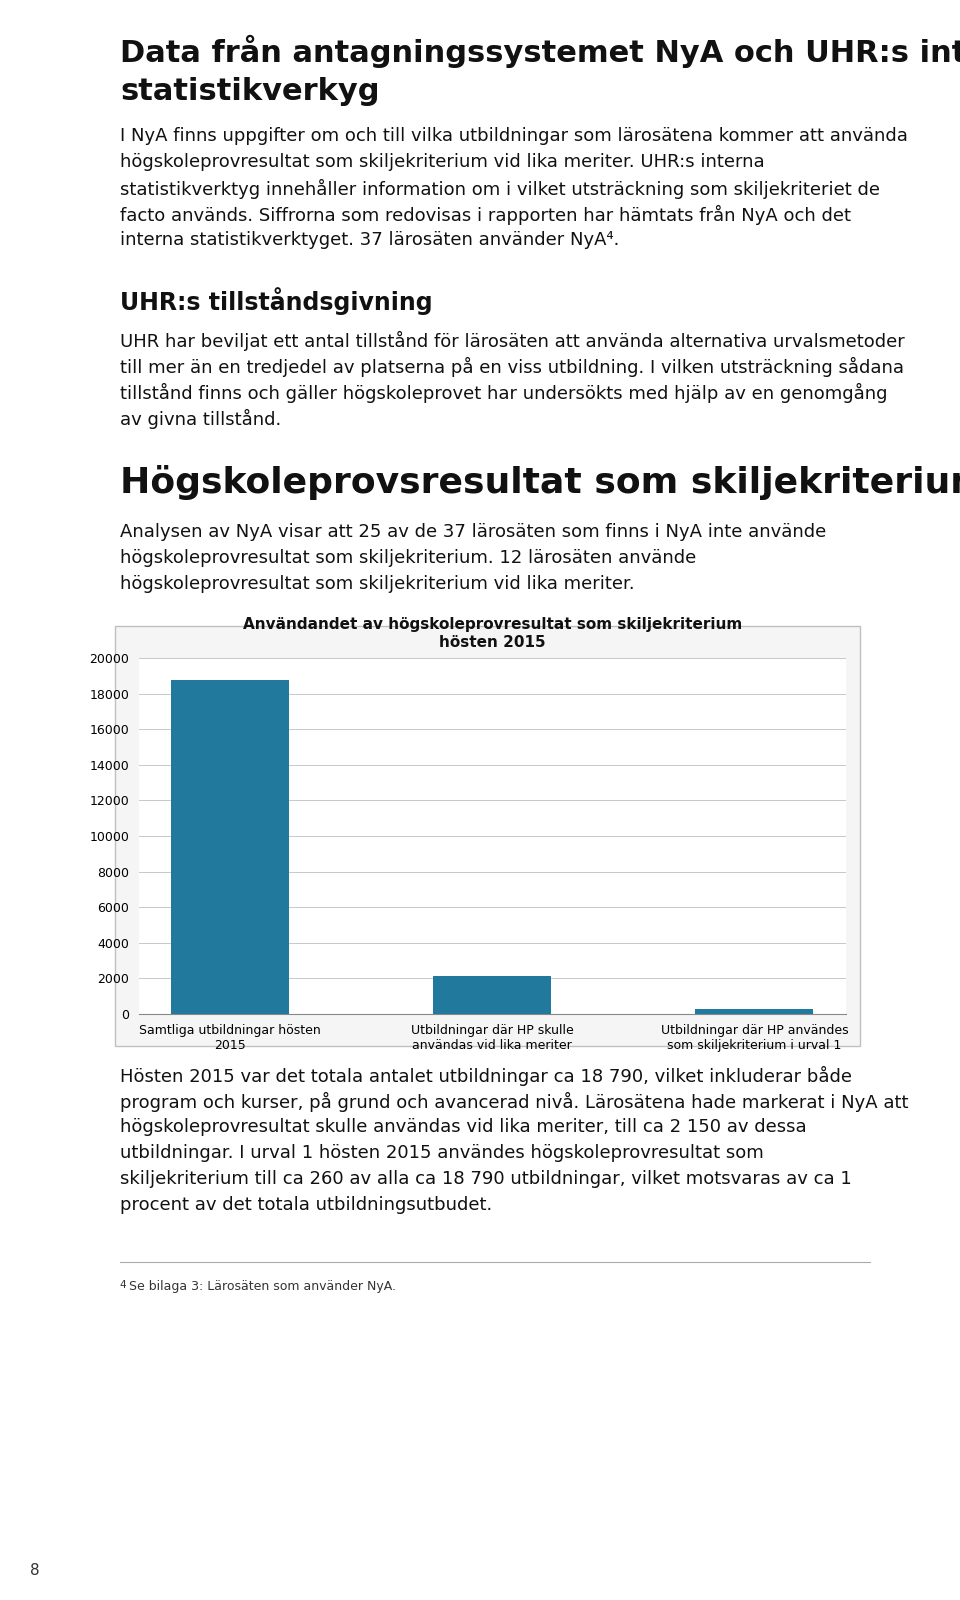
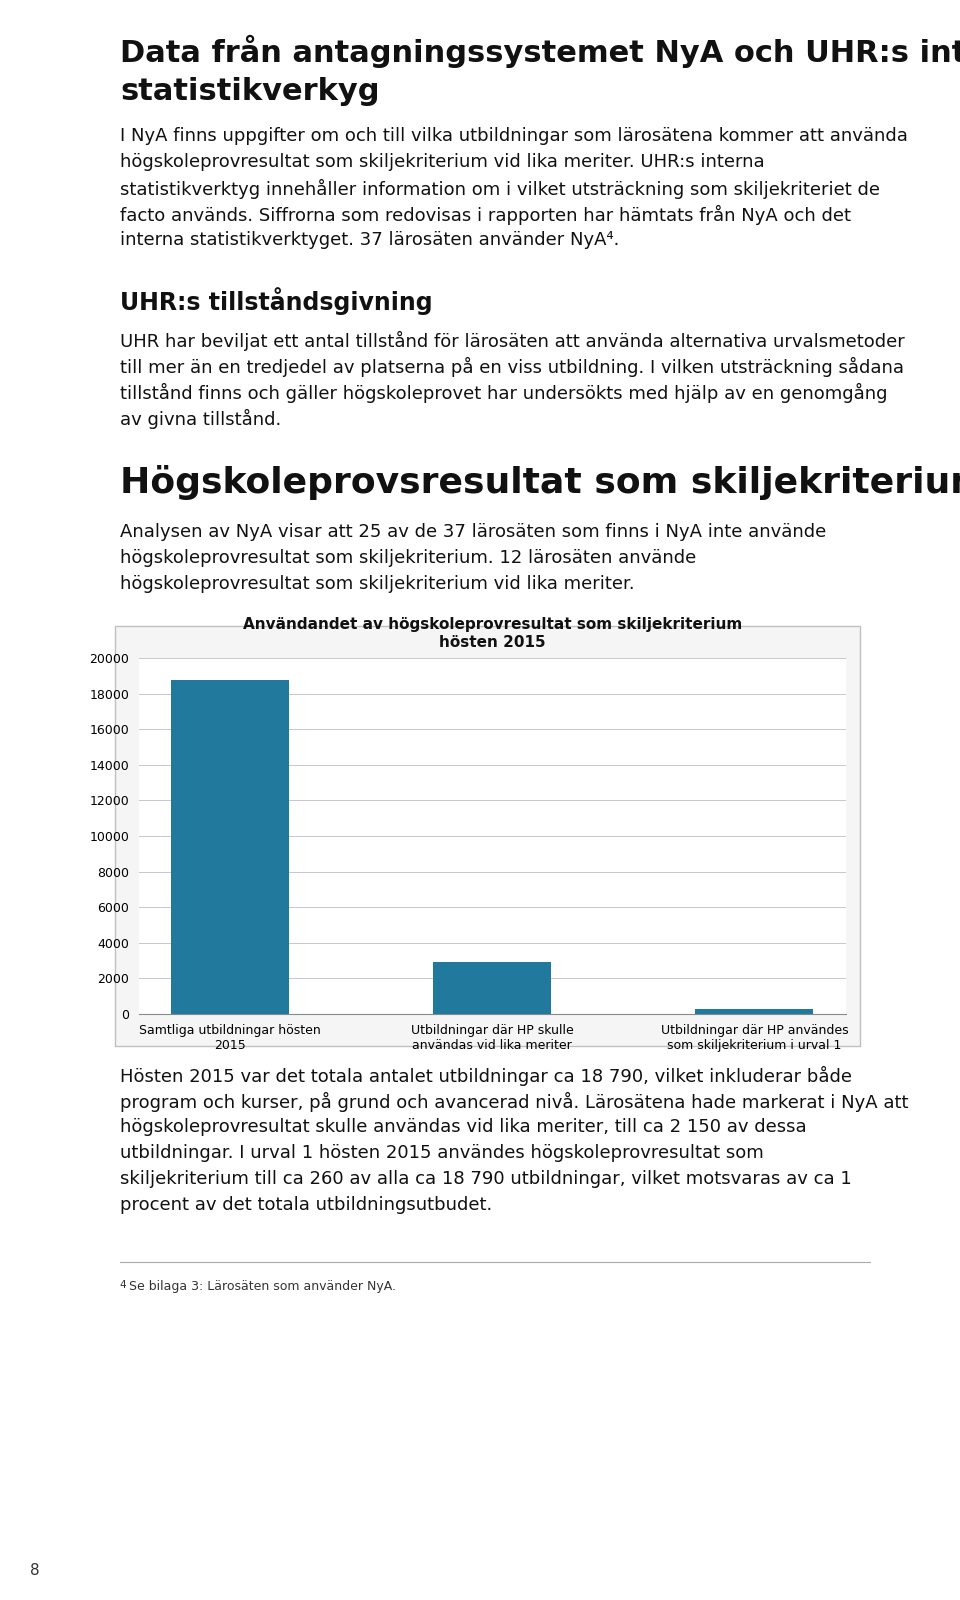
Utbildningar där HP skulle användas vid lika meriter: 2200 -> 2900
